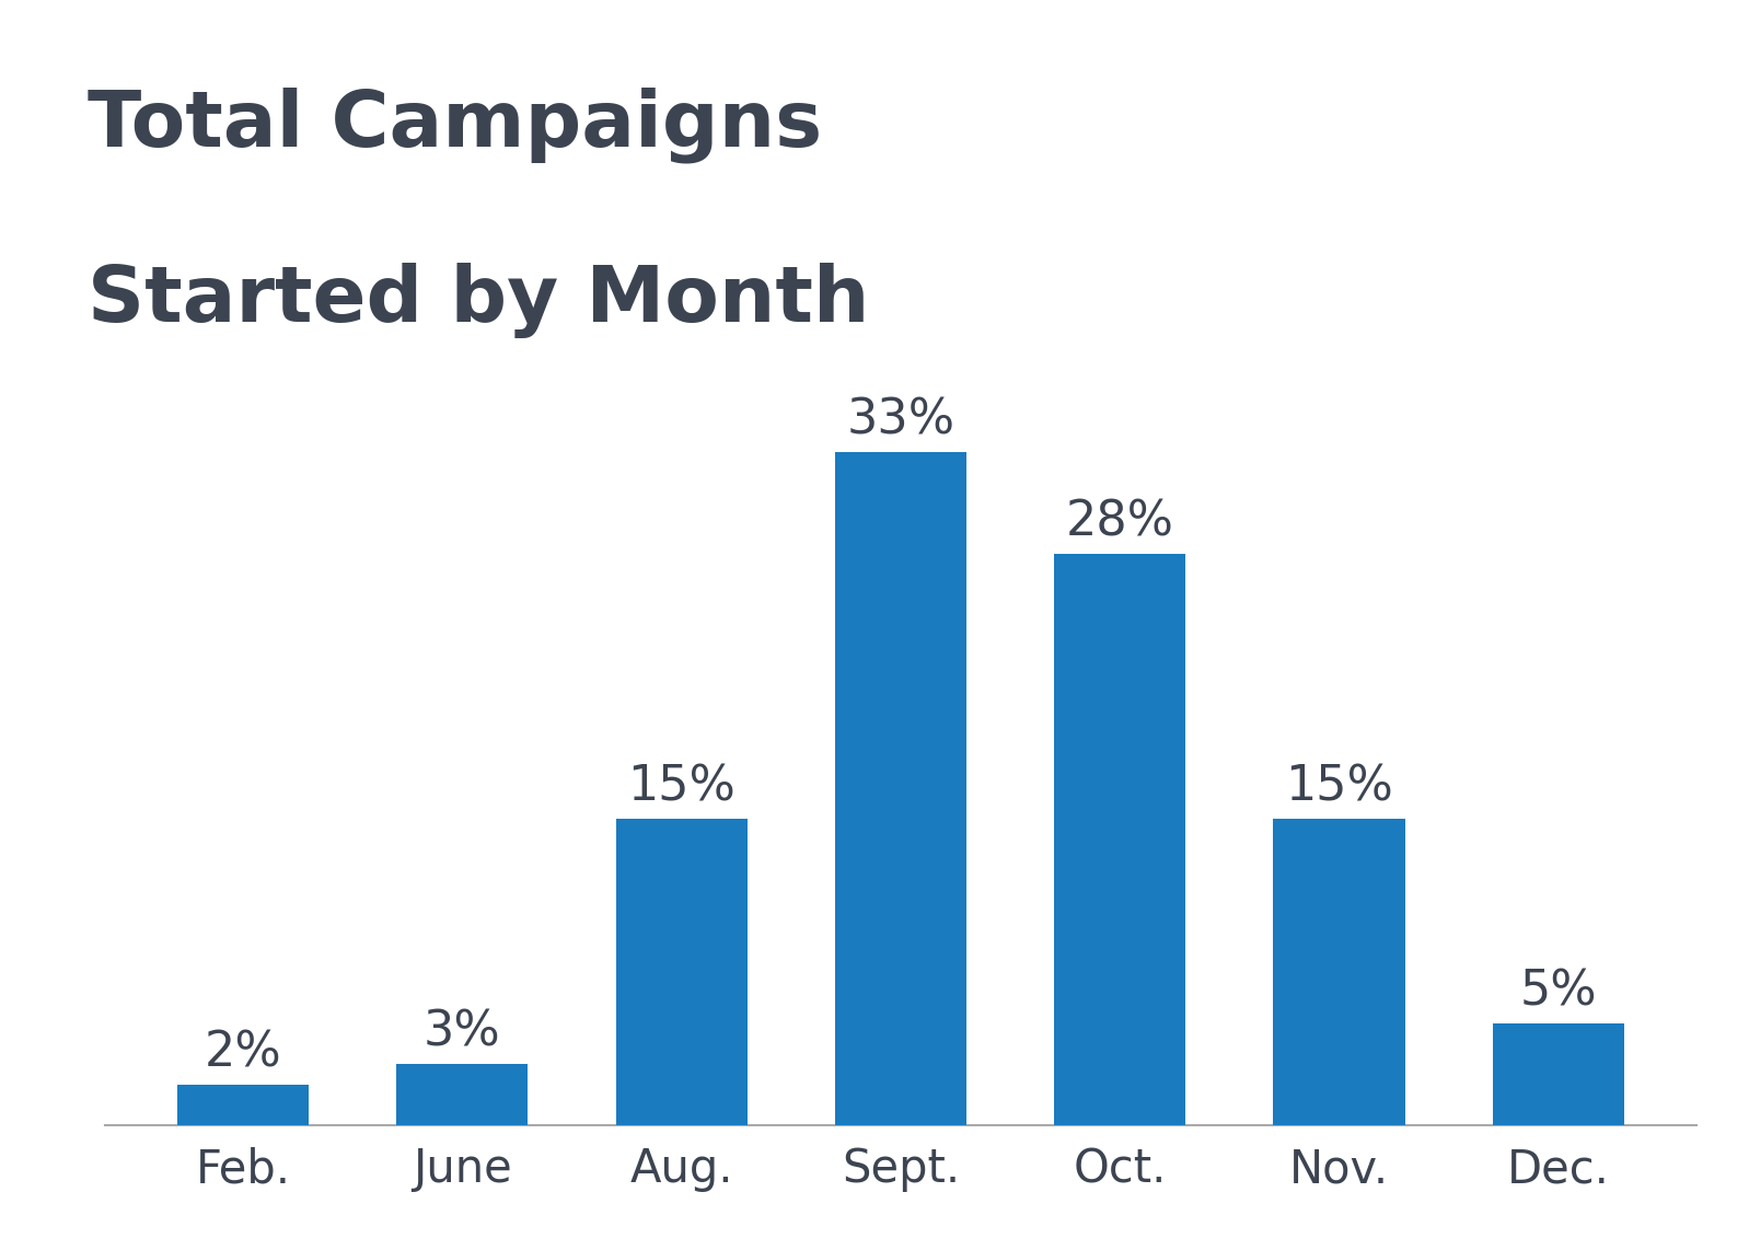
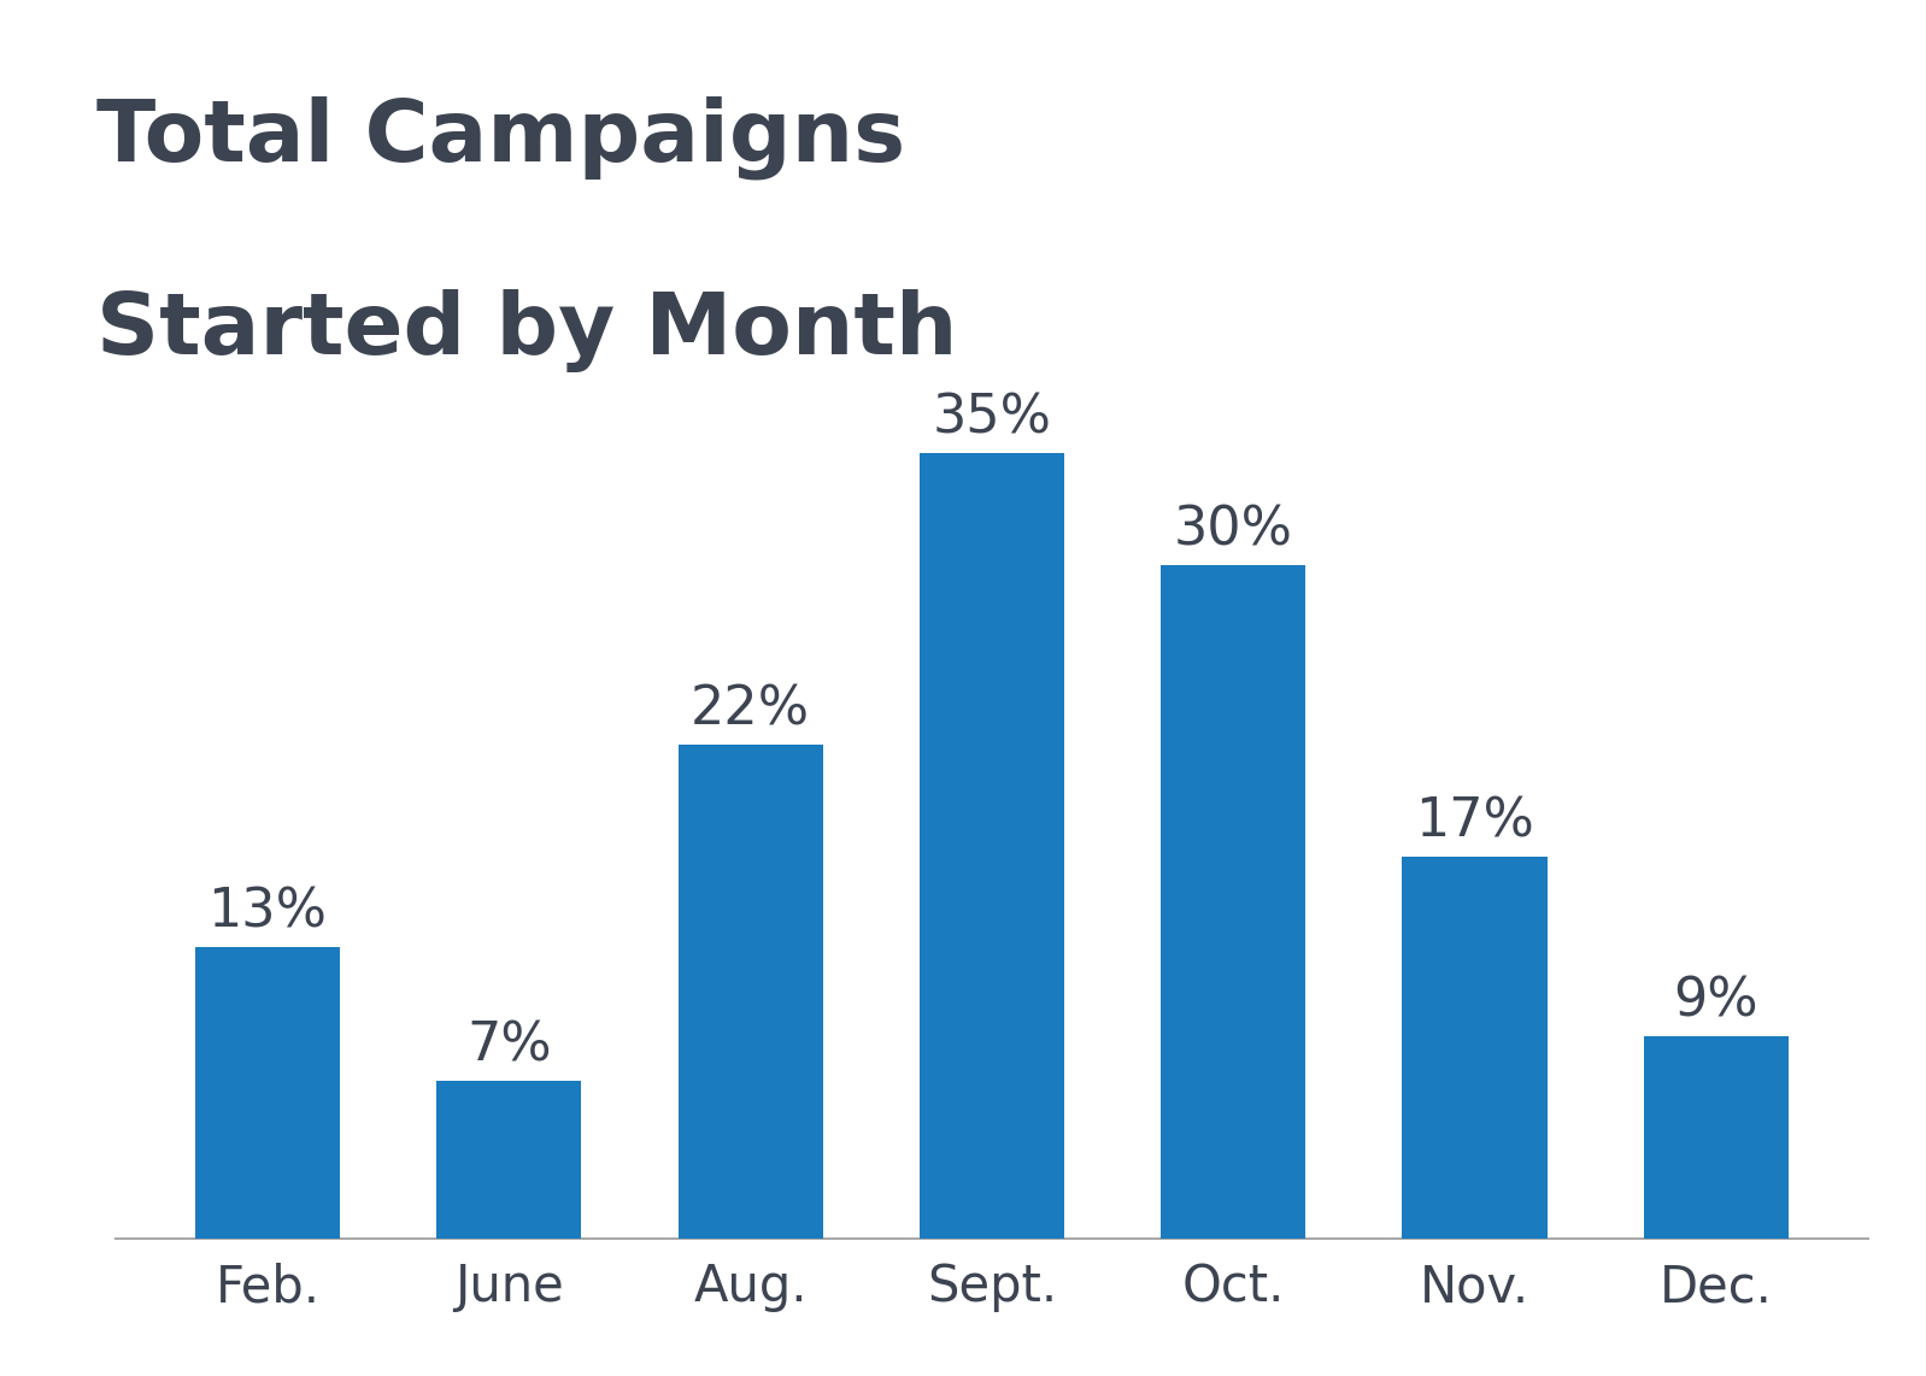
Feb.: 2% -> 13%
June: 3% -> 7%
Aug.: 15% -> 22%
Sept.: 33% -> 35%
Oct.: 28% -> 30%
Nov.: 15% -> 17%
Dec.: 5% -> 9%
